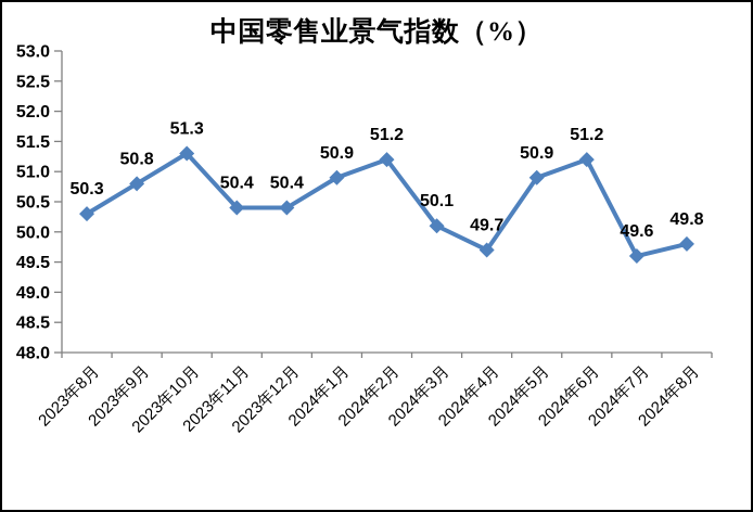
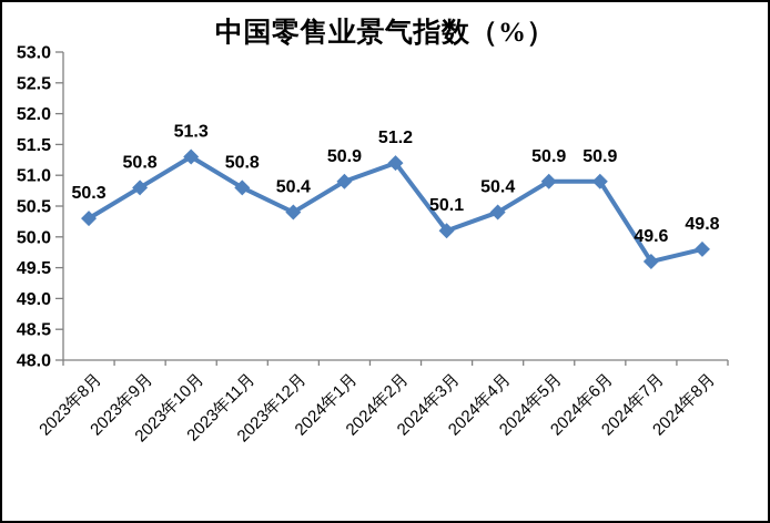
2023年11月: 50.4 -> 50.8
2024年4月: 49.7 -> 50.4
2024年6月: 51.2 -> 50.9
